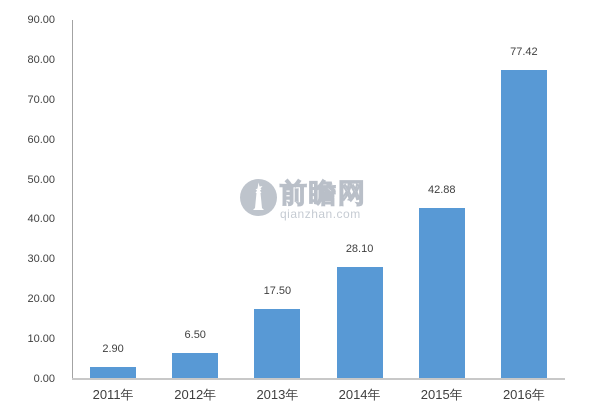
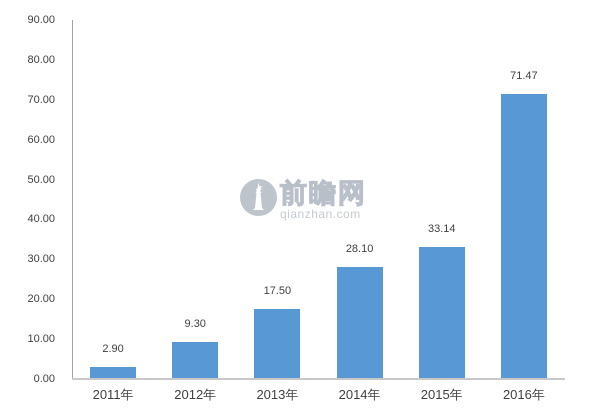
2012年: 6.50 -> 9.30
2015年: 42.88 -> 33.14
2016年: 77.42 -> 71.47
